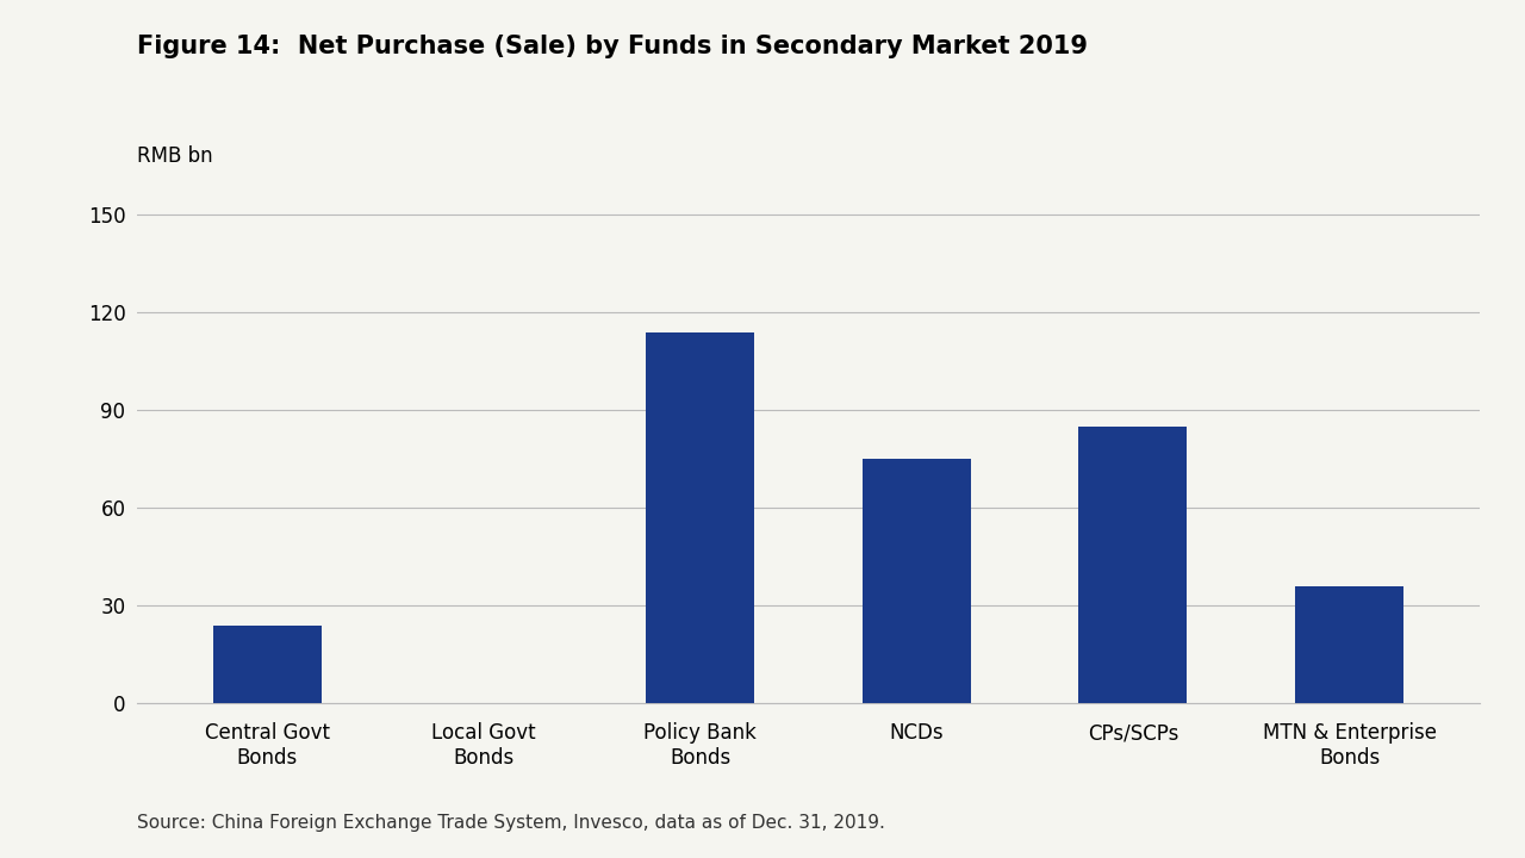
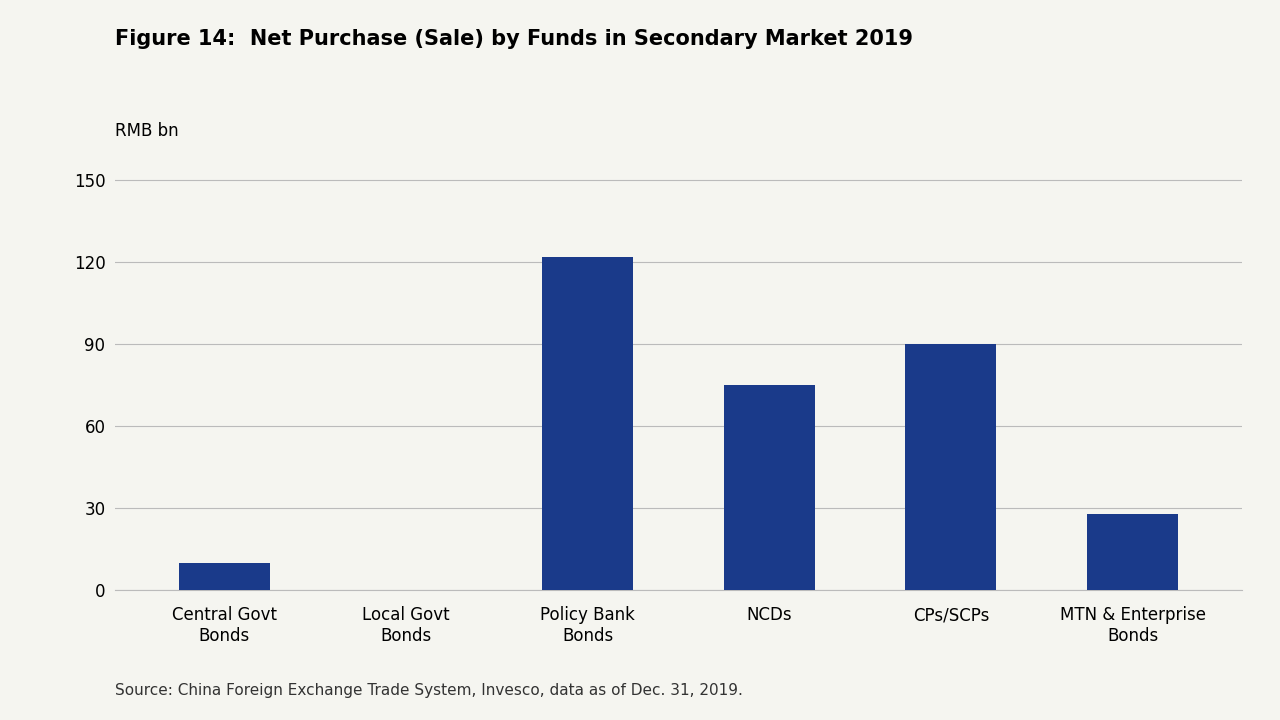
Central Govt Bonds: 24 -> 10
Policy Bank Bonds: 114 -> 122
CPs/SCPs: 85 -> 90
MTN & Enterprise Bonds: 36 -> 28
